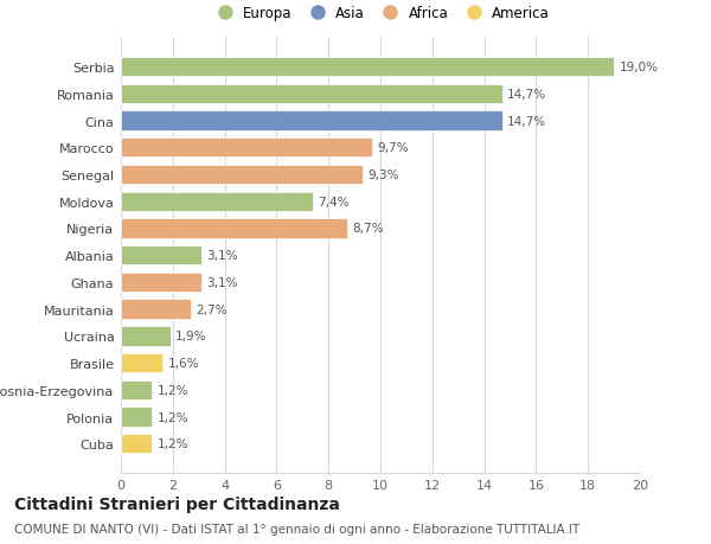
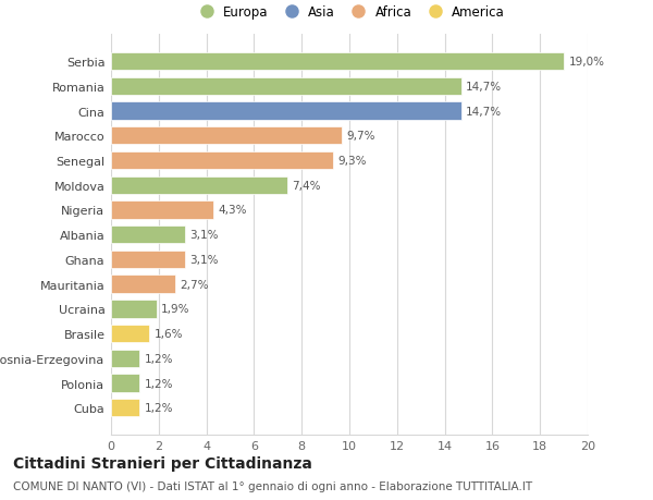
Nigeria: 8,7% -> 4,3%
